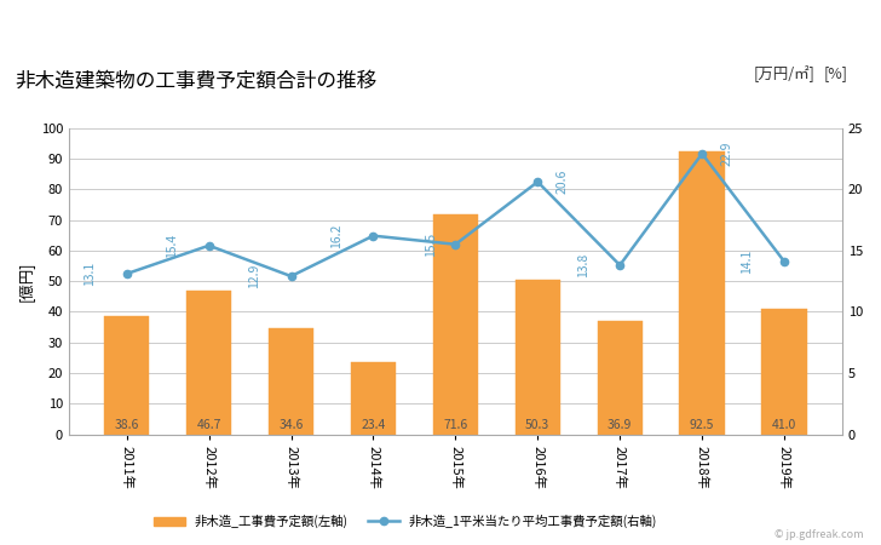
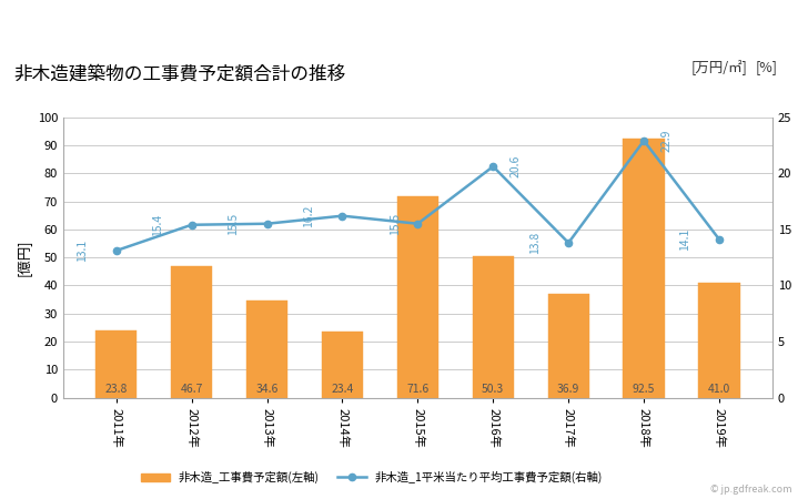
非木造_工事費予定額(左軸)/2011年: 38.6 -> 23.8
非木造_1平米当たり平均工事費予定額(右軸)/2013年: 12.9 -> 15.5
